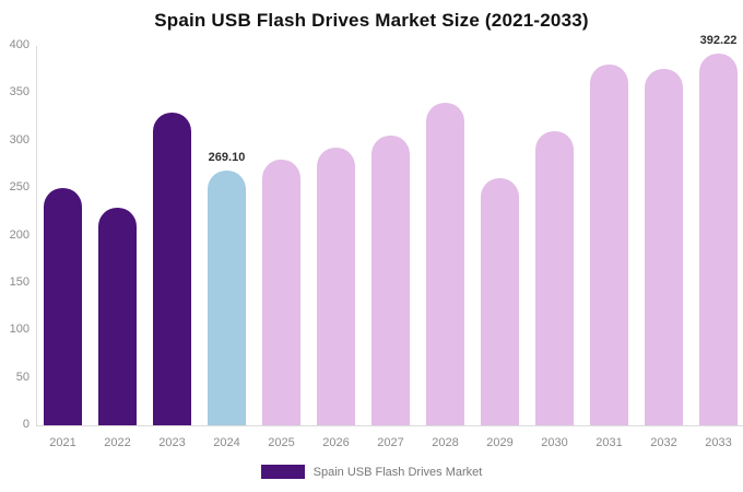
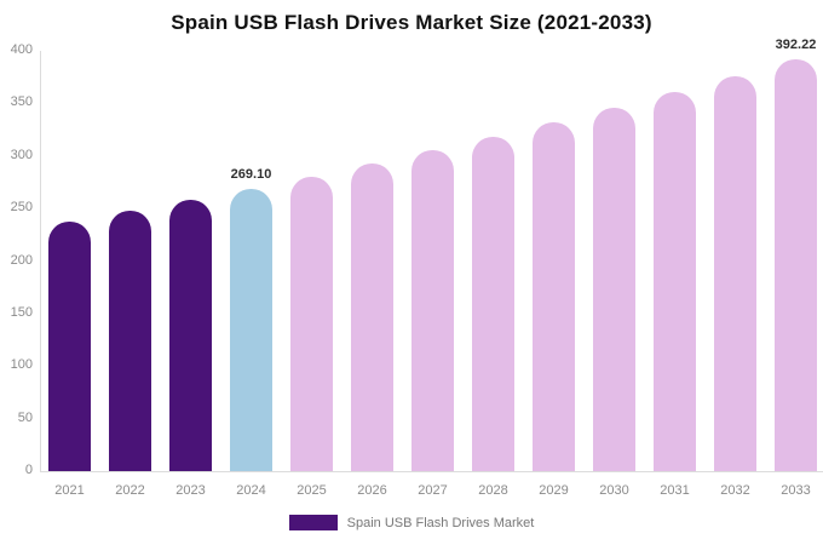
2021: 250 -> 240
2022: 230 -> 250
2023: 330 -> 260
2028: 340 -> 320
2029: 260 -> 330
2030: 310 -> 350
2031: 380 -> 360
